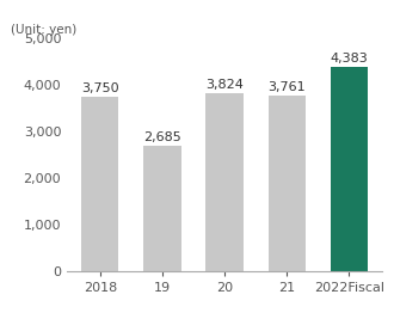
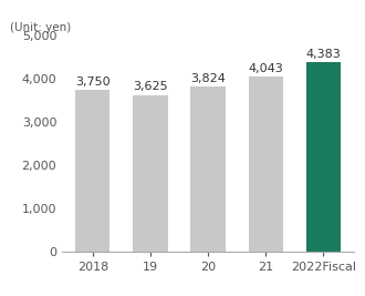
19: 2,685 -> 3,625
21: 3,761 -> 4,043
